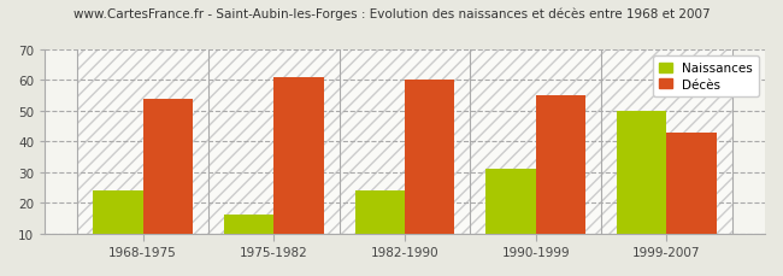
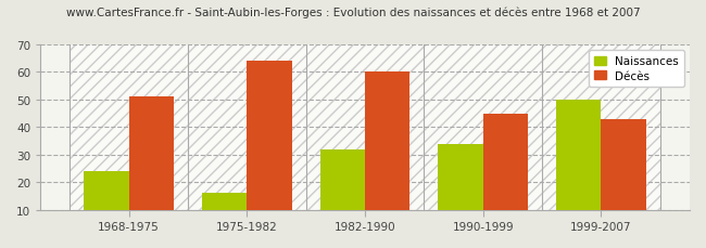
Décès/1968-1975: 54 -> 51
Décès/1975-1982: 61 -> 64
Naissances/1982-1990: 24 -> 32
Naissances/1990-1999: 31 -> 34
Décès/1990-1999: 55 -> 45
